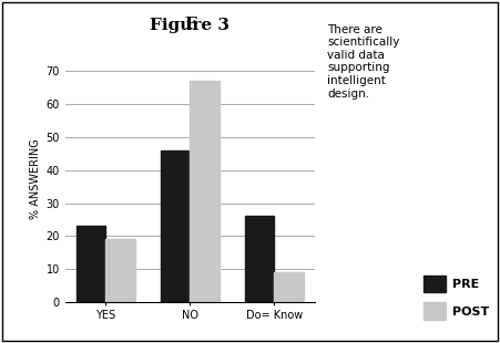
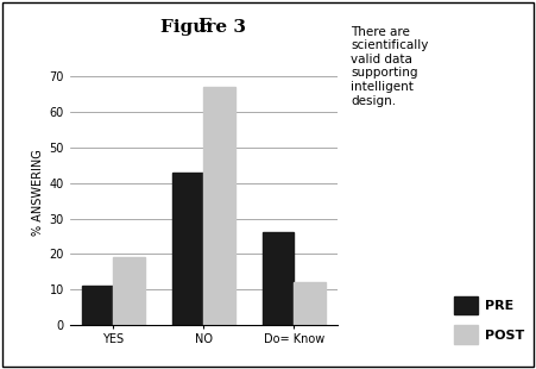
PRE/YES: 23 -> 11
PRE/NO: 46 -> 43
POST/Do= Know: 9 -> 12
